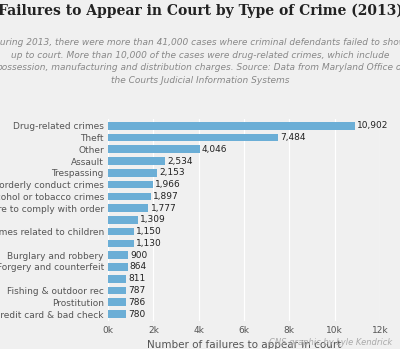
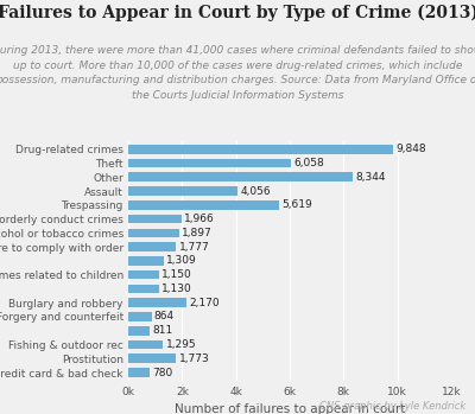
Drug-related crimes: 10,902 -> 9,848
Theft: 7,484 -> 6,058
Other: 4,046 -> 8,344
Assault: 2,534 -> 4,056
Trespassing: 2,153 -> 5,619
Burglary and robbery: 900 -> 2,170
Fishing & outdoor rec: 787 -> 1,295
Prostitution: 786 -> 1,773
